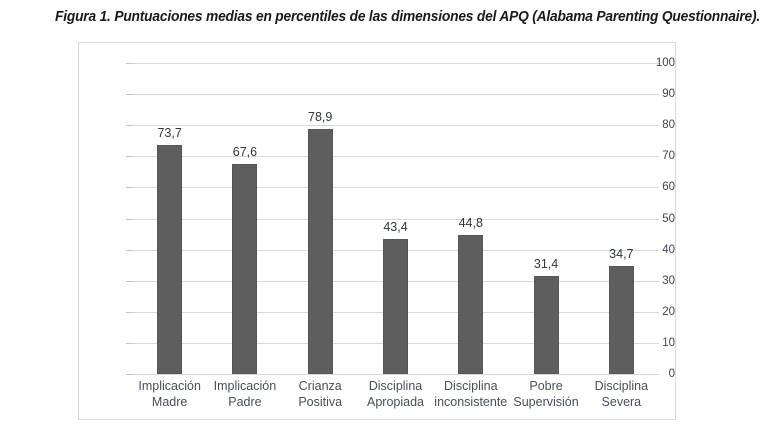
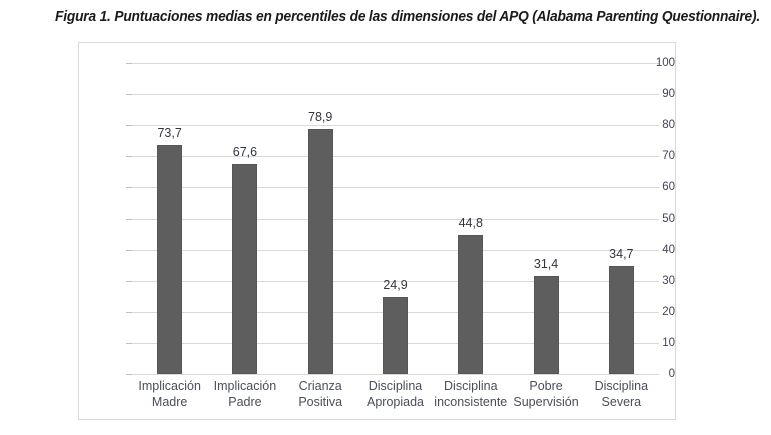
Disciplina Apropiada: 43,4 -> 24,9
